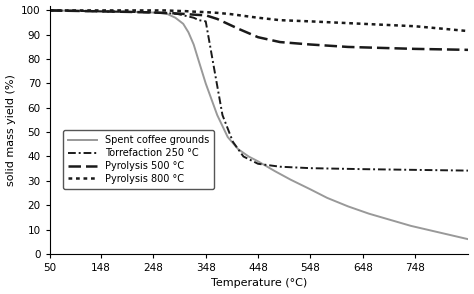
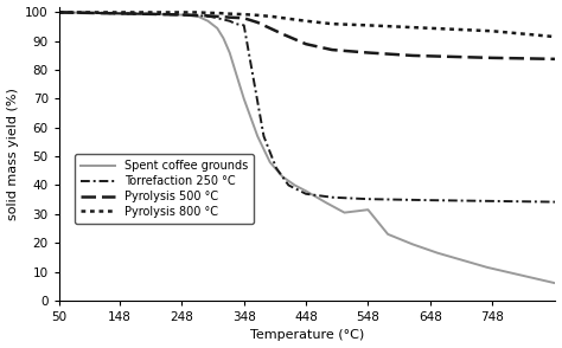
Spent coffee grounds/548: 26.5 -> 31.5
